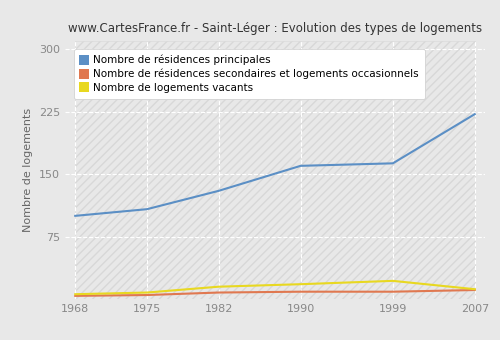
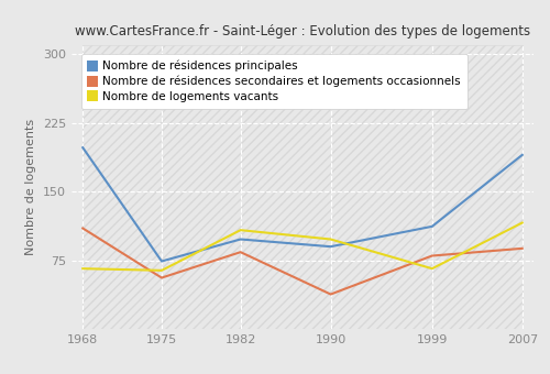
Nombre de résidences principales/1968: 100 -> 198
Nombre de résidences secondaires et logements occasionnels/1968: 4 -> 110
Nombre de logements vacants/1968: 6 -> 66
Nombre de résidences principales/1975: 108 -> 74
Nombre de résidences secondaires et logements occasionnels/1975: 5 -> 56
Nombre de logements vacants/1975: 8 -> 64
Nombre de résidences principales/1982: 130 -> 98
Nombre de résidences secondaires et logements occasionnels/1982: 8 -> 84
Nombre de logements vacants/1982: 15 -> 108
Nombre de résidences principales/1990: 160 -> 90
Nombre de résidences secondaires et logements occasionnels/1990: 9 -> 38
Nombre de logements vacants/1990: 18 -> 98
Nombre de résidences principales/1999: 163 -> 112
Nombre de résidences secondaires et logements occasionnels/1999: 9 -> 80
Nombre de logements vacants/1999: 22 -> 66
Nombre de résidences principales/2007: 222 -> 190
Nombre de résidences secondaires et logements occasionnels/2007: 11 -> 88
Nombre de logements vacants/2007: 12 -> 116
